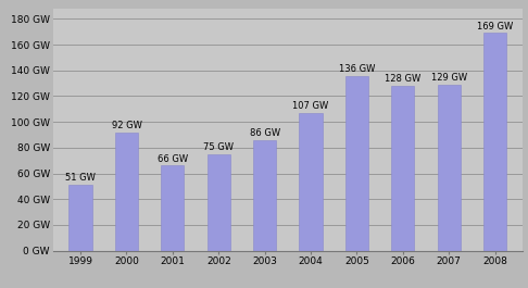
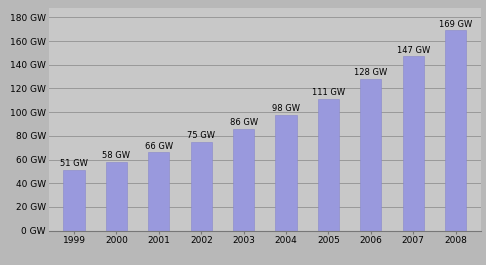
2000: 92 -> 58
2004: 107 -> 98
2005: 136 -> 111
2007: 129 -> 147
